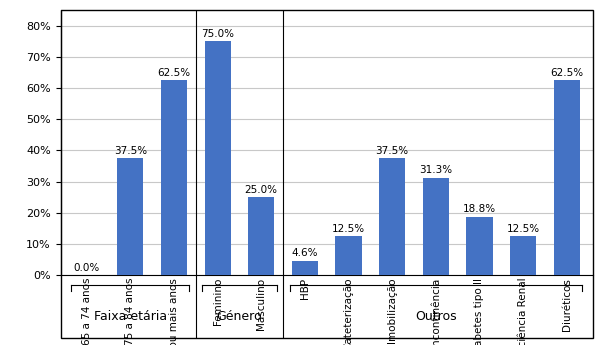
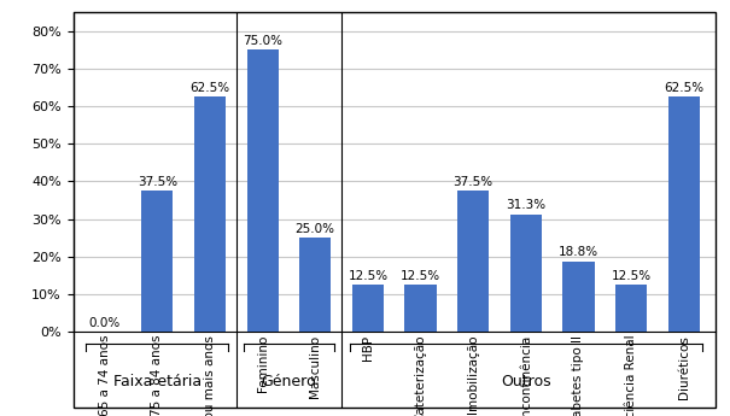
HBP: 4.6% -> 12.5%
